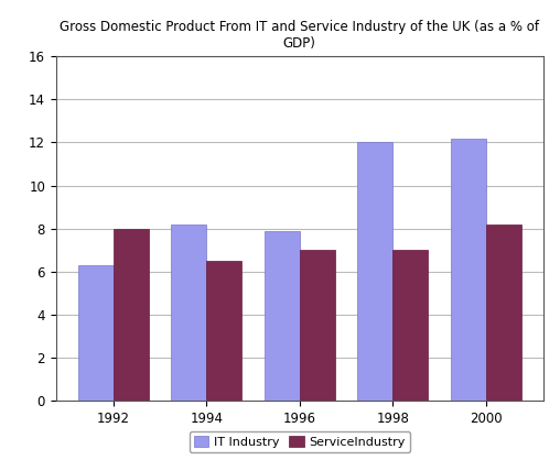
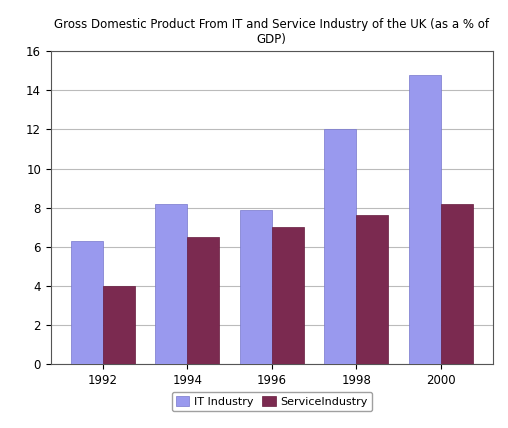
ServiceIndustry/1992: 8.0 -> 4.0
ServiceIndustry/1998: 7.0 -> 7.6
IT Industry/2000: 12.2 -> 14.8
